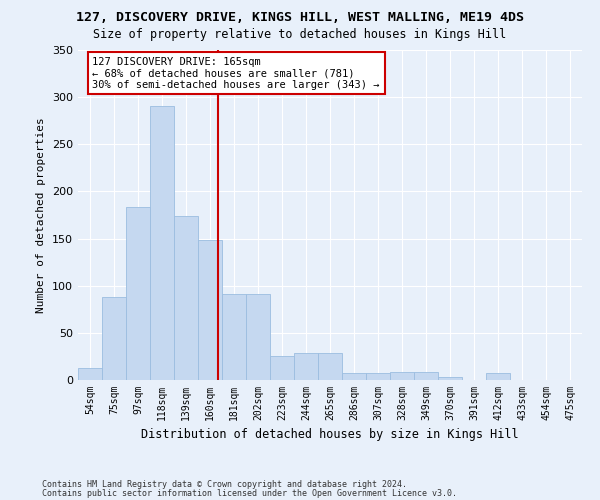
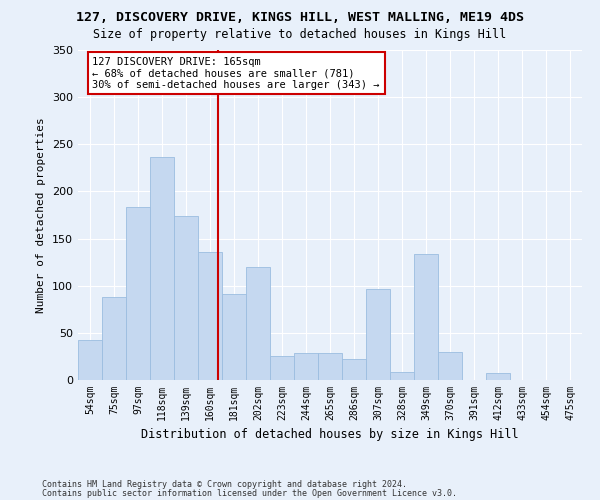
54sqm: 13 -> 42
118sqm: 291 -> 236
160sqm: 148 -> 136
202sqm: 91 -> 120
286sqm: 7 -> 22
307sqm: 7 -> 96
349sqm: 9 -> 134
370sqm: 3 -> 30
